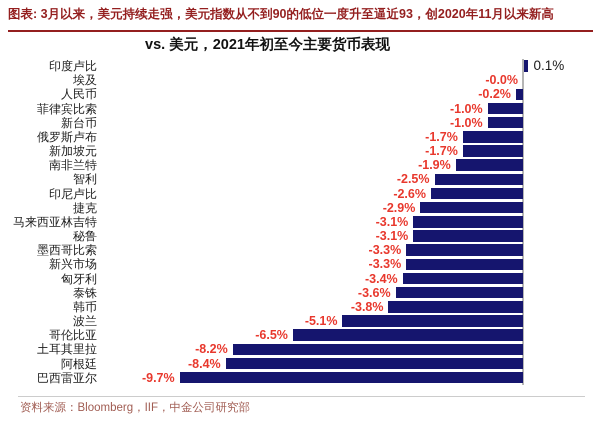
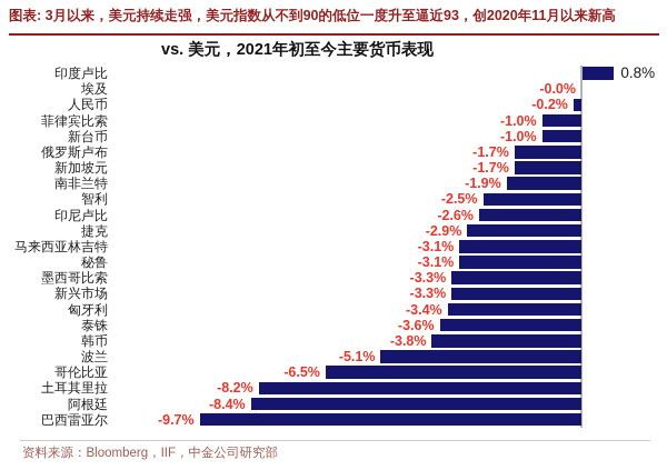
印度卢比: 0.1% -> 0.8%
